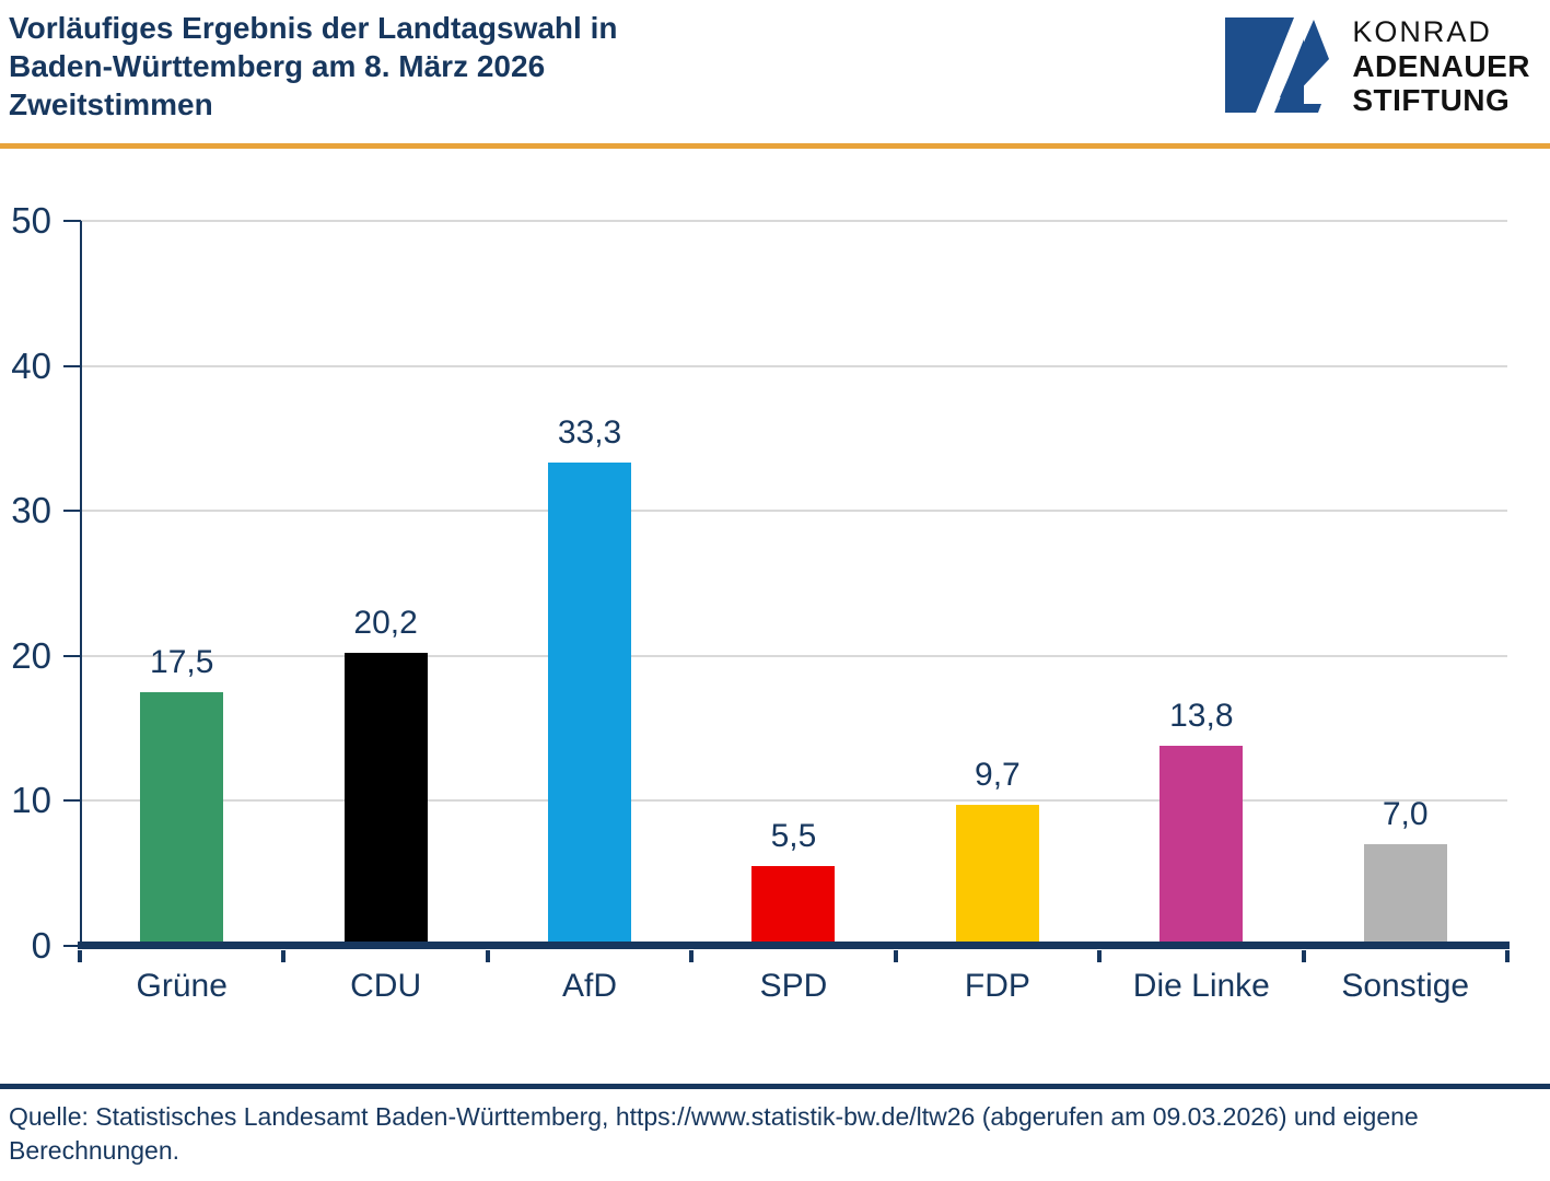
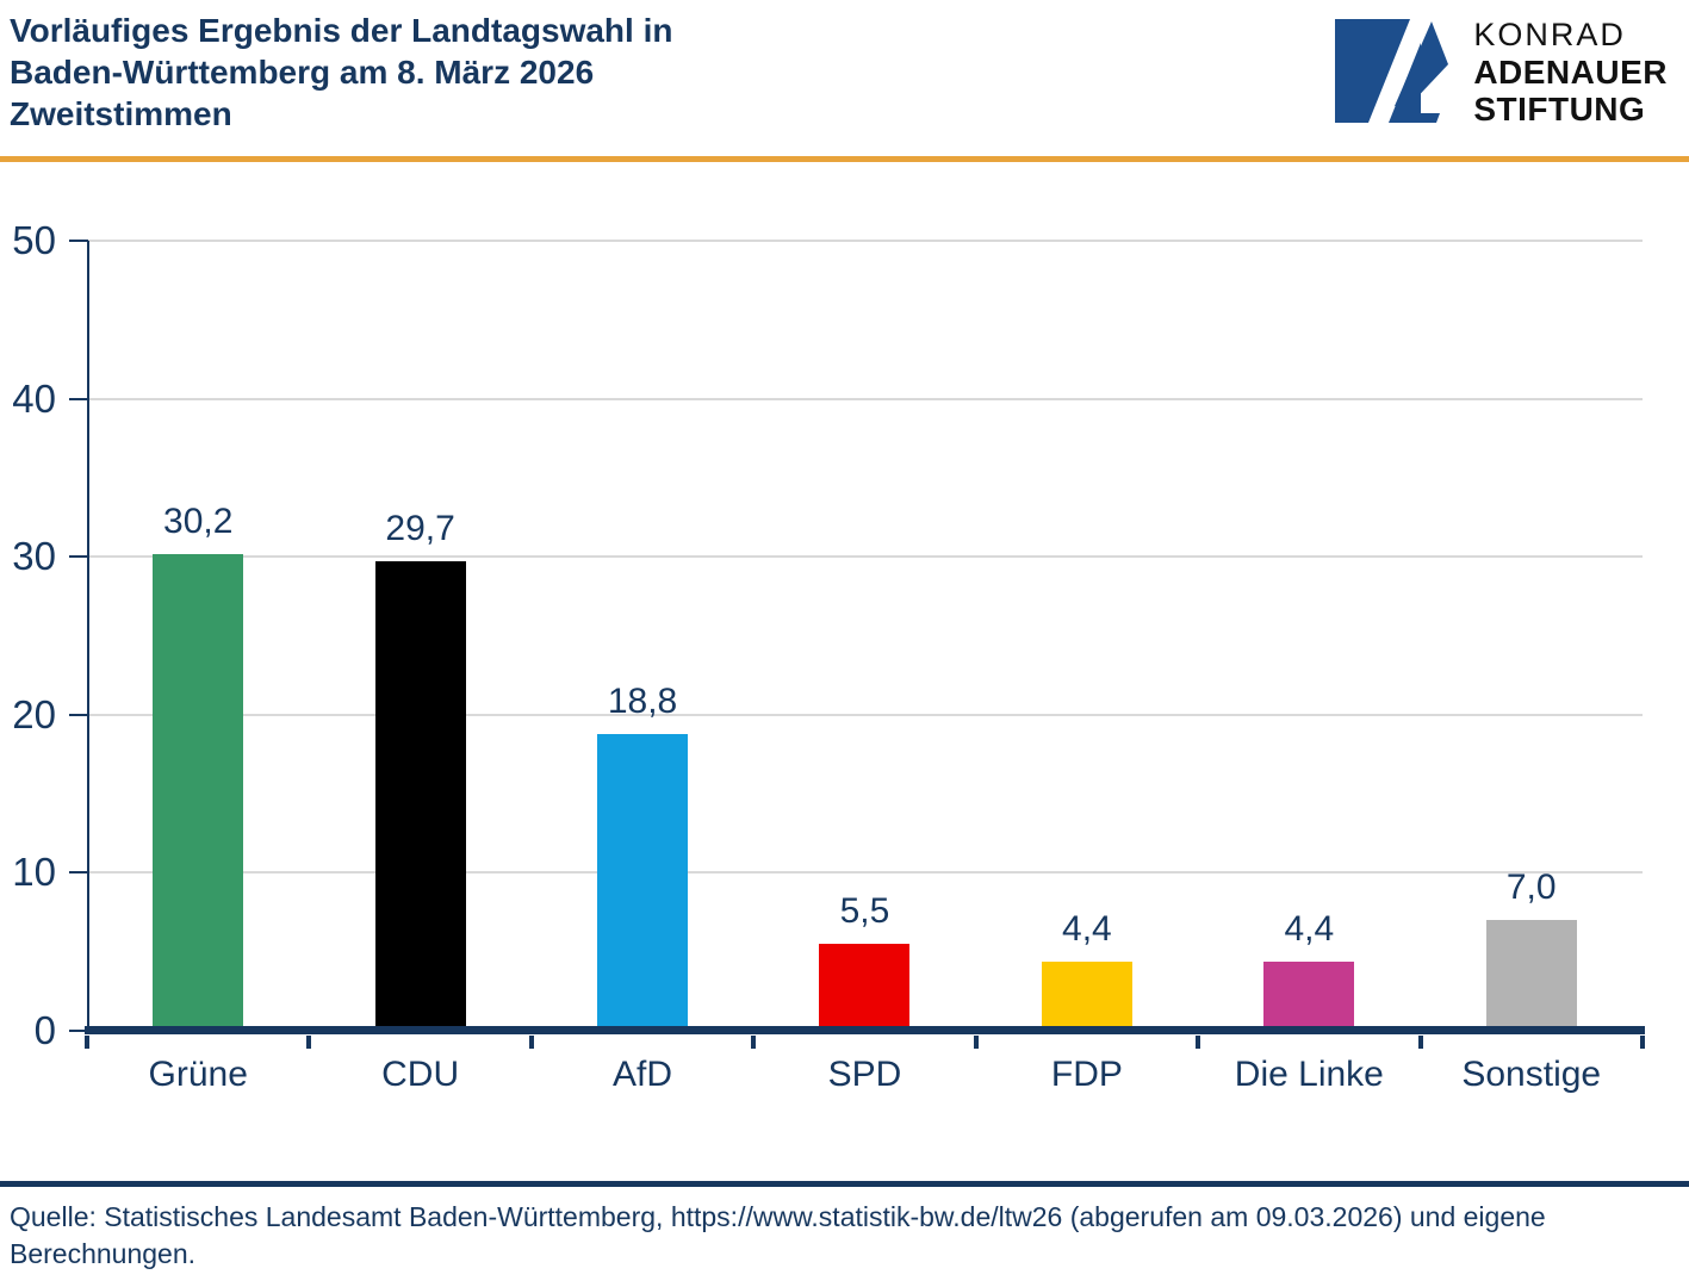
Grüne: 17,5 -> 30,2
CDU: 20,2 -> 29,7
AfD: 33,3 -> 18,8
FDP: 9,7 -> 4,4
Die Linke: 13,8 -> 4,4
